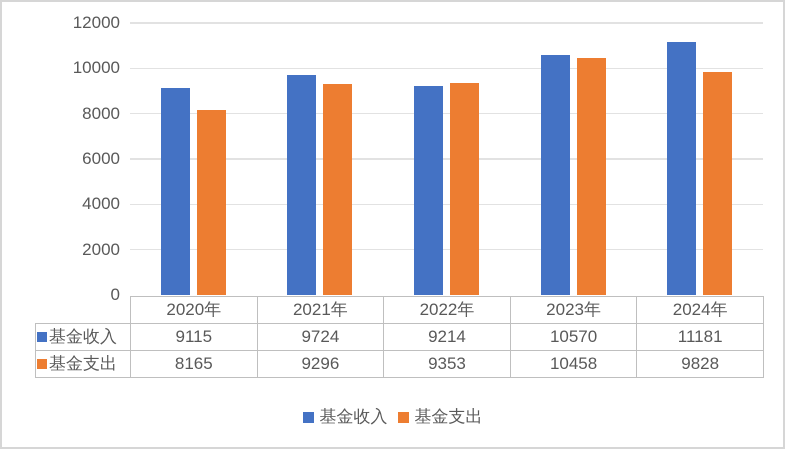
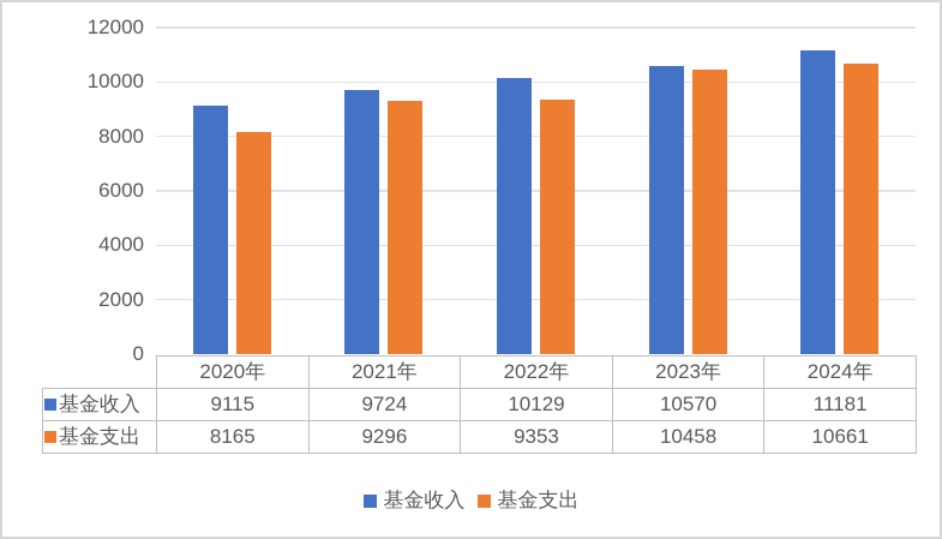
基金收入/2022年: 9214 -> 10129
基金支出/2024年: 9828 -> 10661
